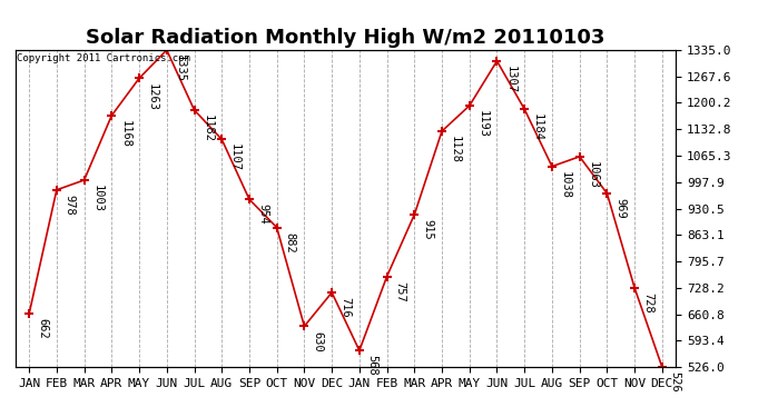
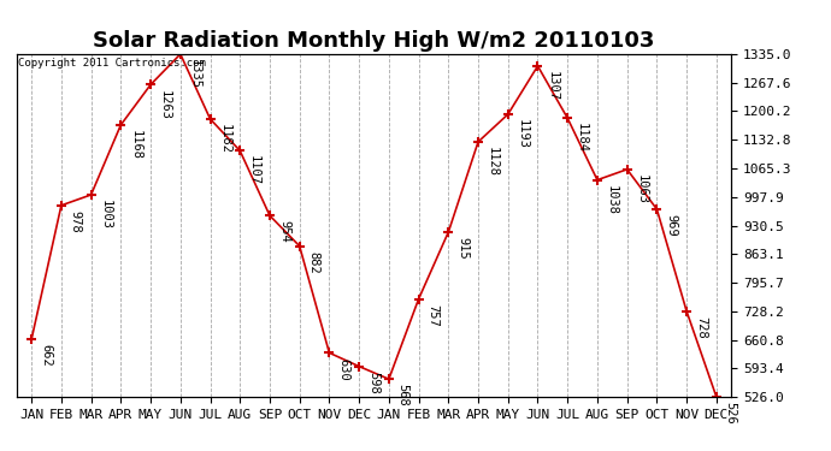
DEC: 716 -> 598
